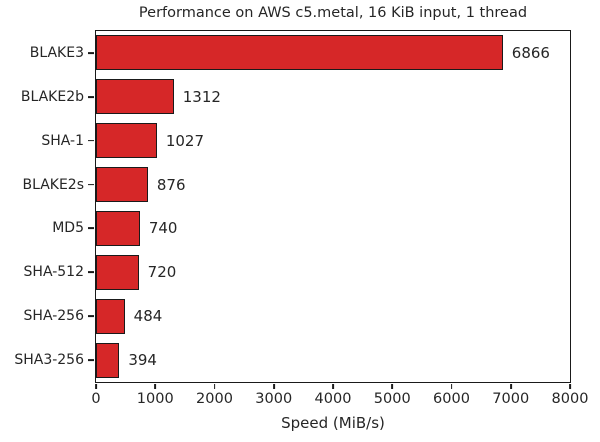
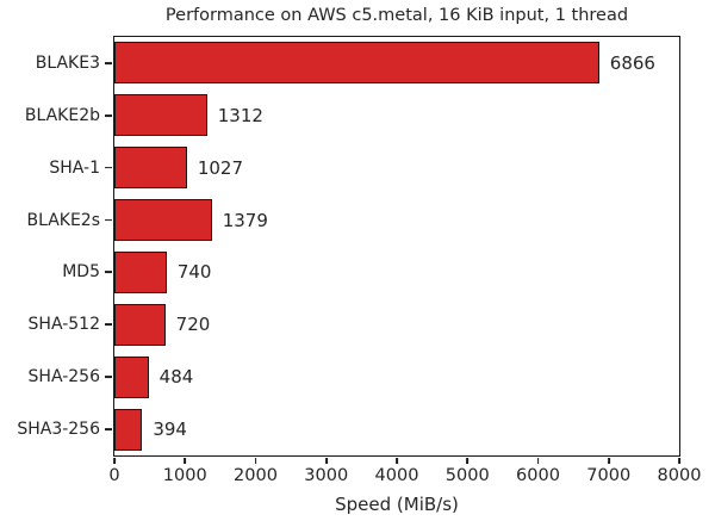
BLAKE2s: 876 -> 1379
